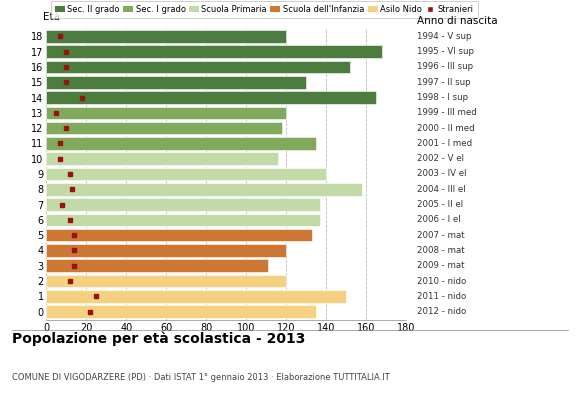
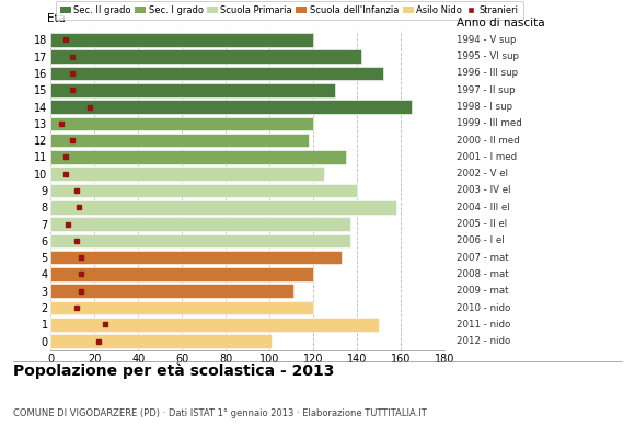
17: 168 -> 142
10: 116 -> 125
0: 135 -> 101
